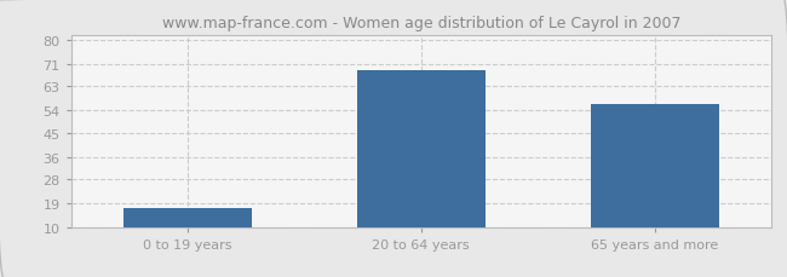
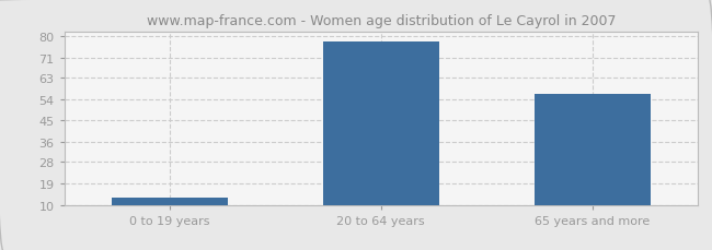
0 to 19 years: 17 -> 13
20 to 64 years: 69 -> 78
